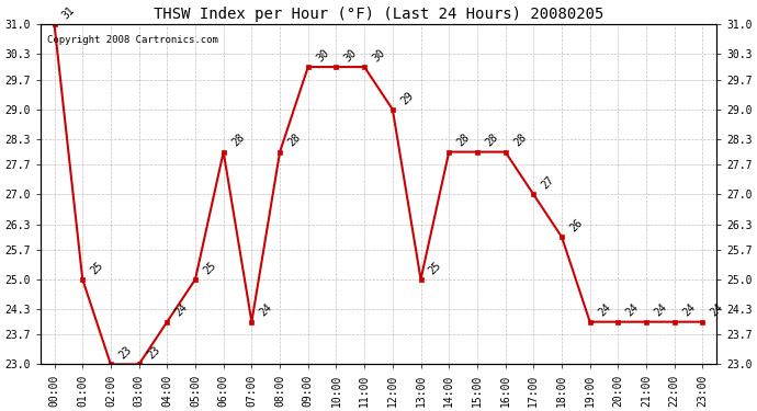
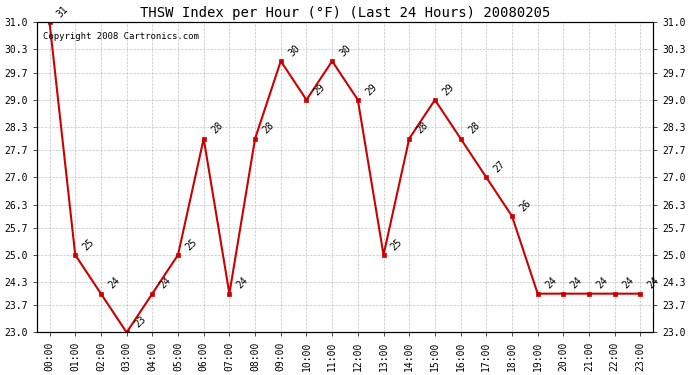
02:00: 23 -> 24
10:00: 30 -> 29
15:00: 28 -> 29
